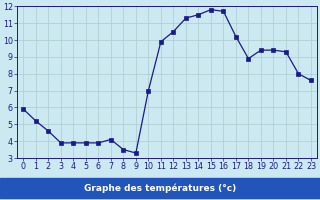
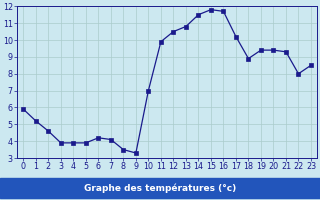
6: 3.9 -> 4.2
13: 11.3 -> 10.8
23: 7.6 -> 8.5
